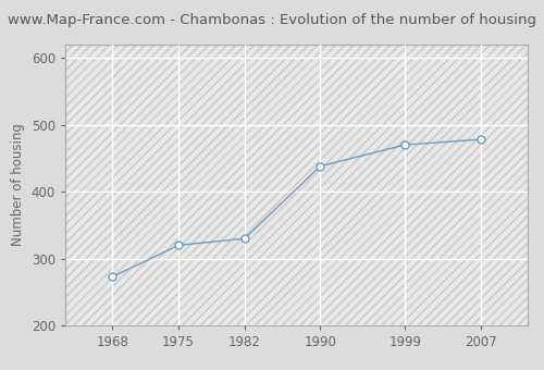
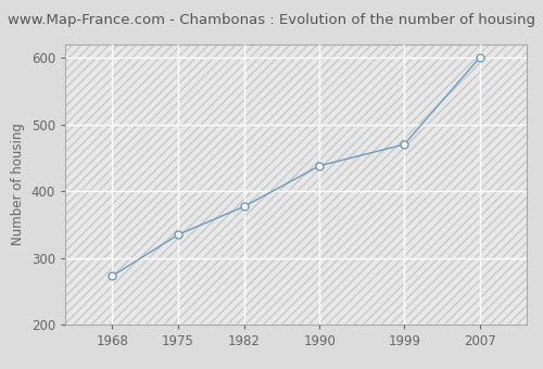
1975: 320 -> 335
1982: 330 -> 377
2007: 478 -> 600
